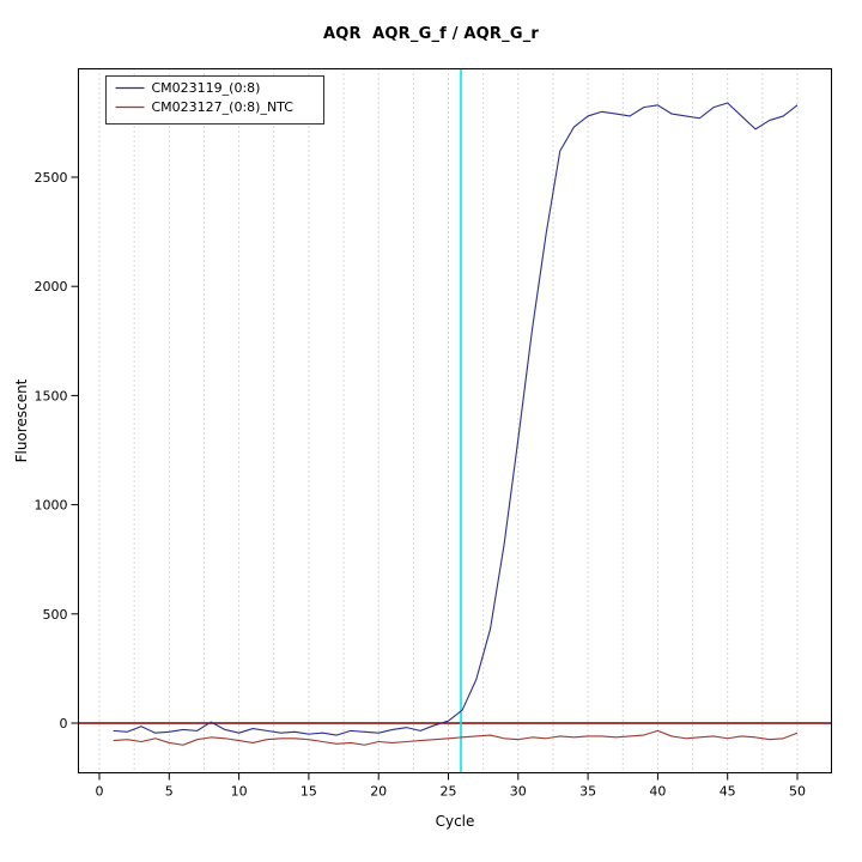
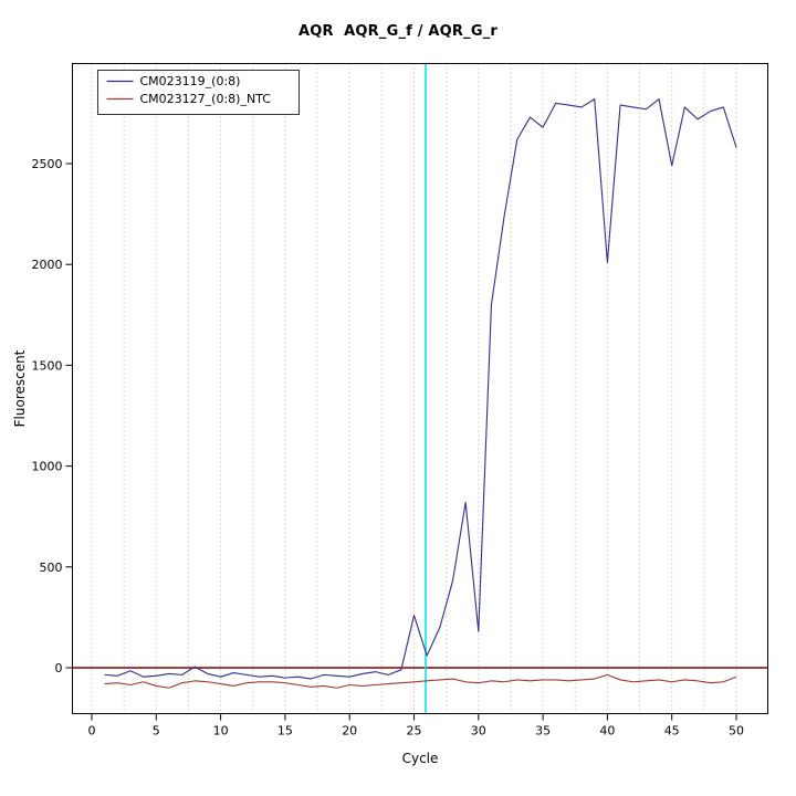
CM023119_(0:8)/25: 10 -> 260
CM023119_(0:8)/30: 1300 -> 180
CM023119_(0:8)/35: 2780 -> 2680
CM023119_(0:8)/40: 2830 -> 2010
CM023119_(0:8)/45: 2840 -> 2490
CM023119_(0:8)/50: 2830 -> 2580
